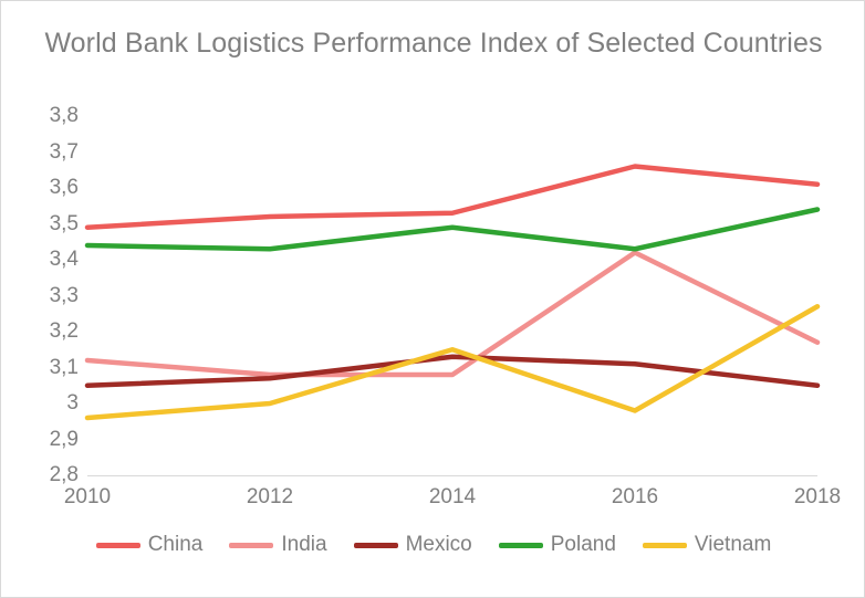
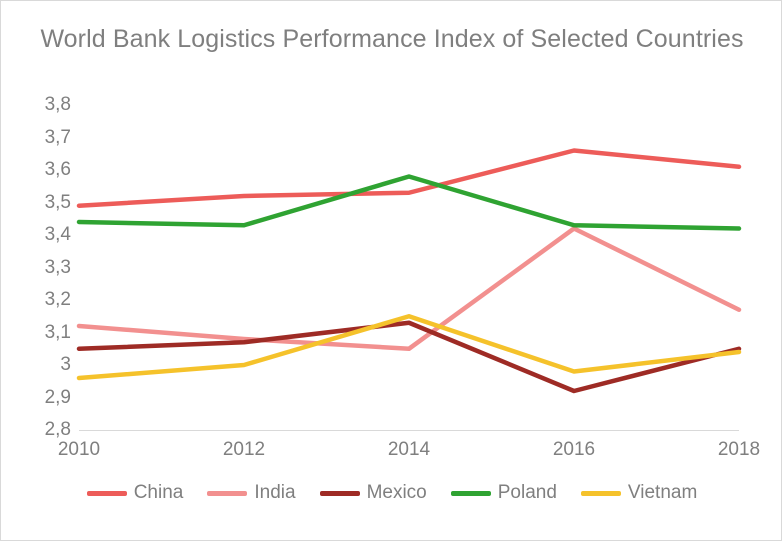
India/2014: 3,08 -> 3,05
Poland/2014: 3,49 -> 3,58
Mexico/2016: 3,11 -> 2,92
Poland/2018: 3,54 -> 3,42
Vietnam/2018: 3,27 -> 3,04
